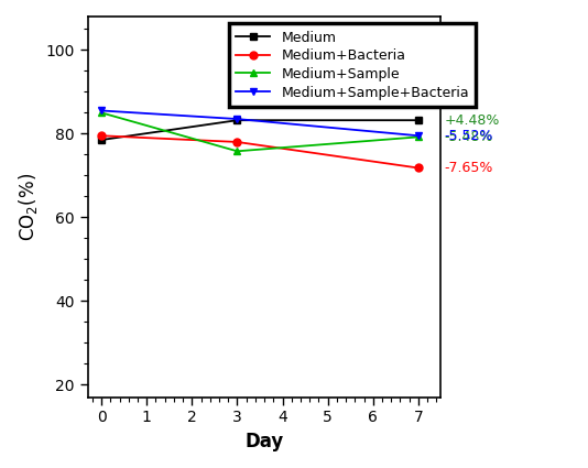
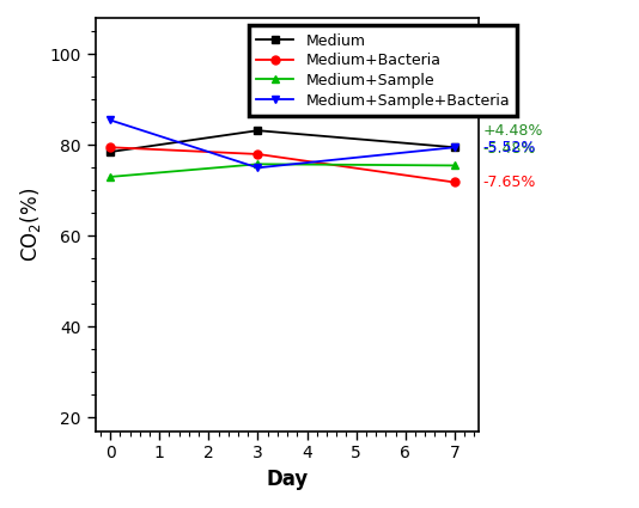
Medium+Sample/0: 85.0 -> 73.0
Medium+Sample+Bacteria/3: 83.5 -> 75.0
Medium/7: 83.2 -> 79.5
Medium+Sample/7: 79.2 -> 75.5
